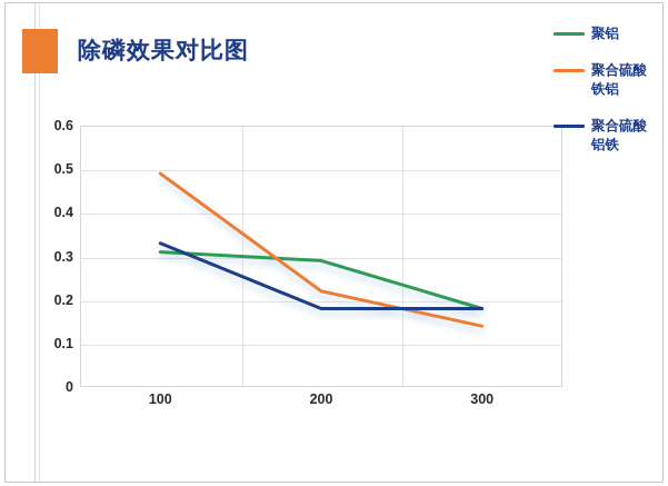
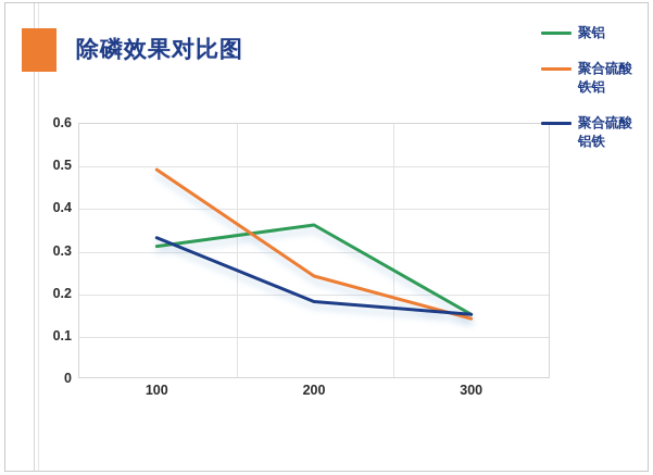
聚铝/200: 0.29 -> 0.36
聚合硫酸铁铝/200: 0.22 -> 0.24
聚铝/300: 0.18 -> 0.15
聚合硫酸铝铁/300: 0.18 -> 0.15
